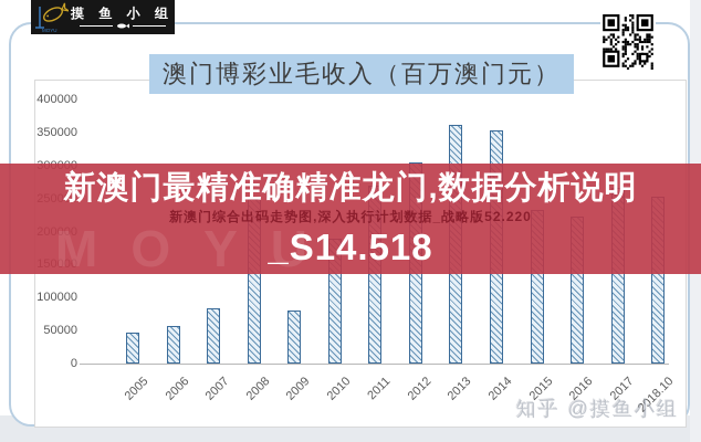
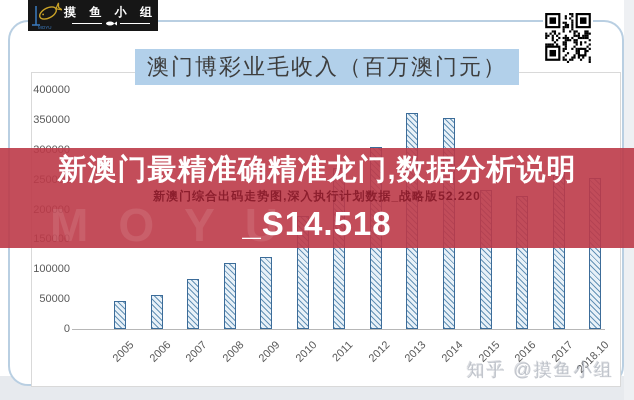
2008: 250000 -> 110000
2009: 80000 -> 120000
